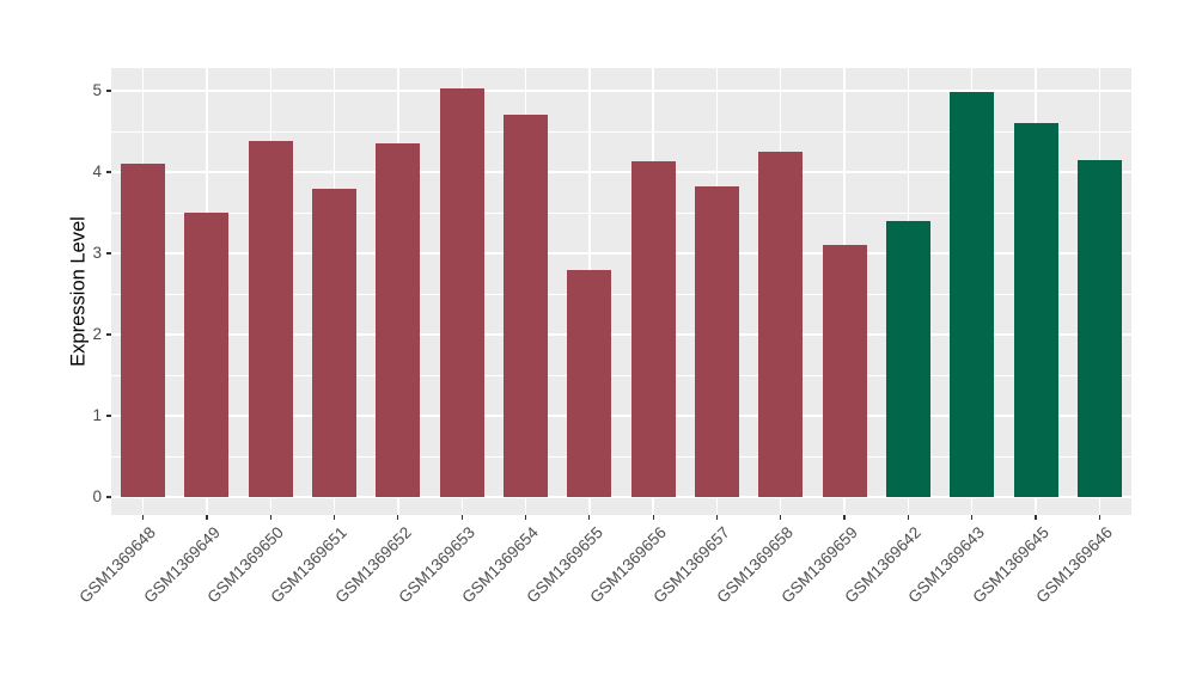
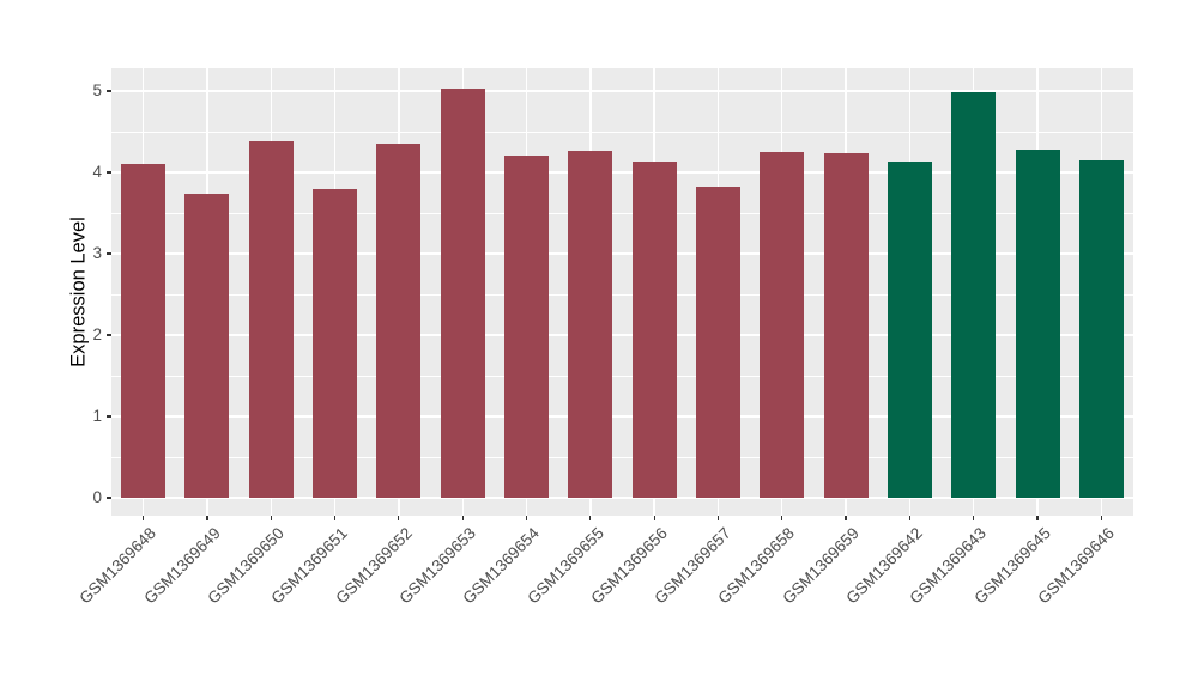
GSM1369649: 3.5 -> 3.7
GSM1369654: 4.7 -> 4.2
GSM1369655: 2.8 -> 4.3
GSM1369659: 3.1 -> 4.2
GSM1369642: 3.4 -> 4.1
GSM1369645: 4.6 -> 4.3
